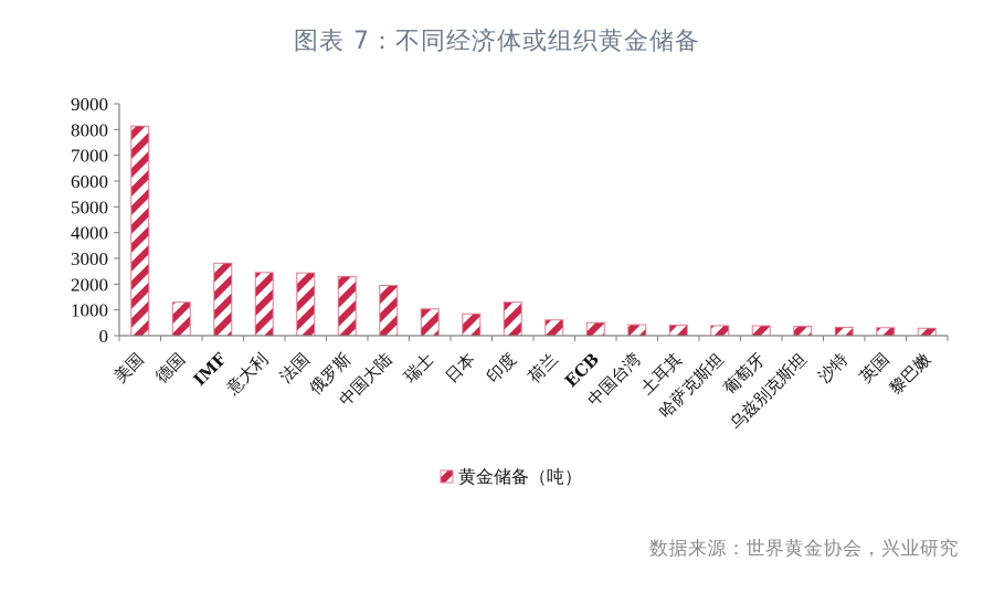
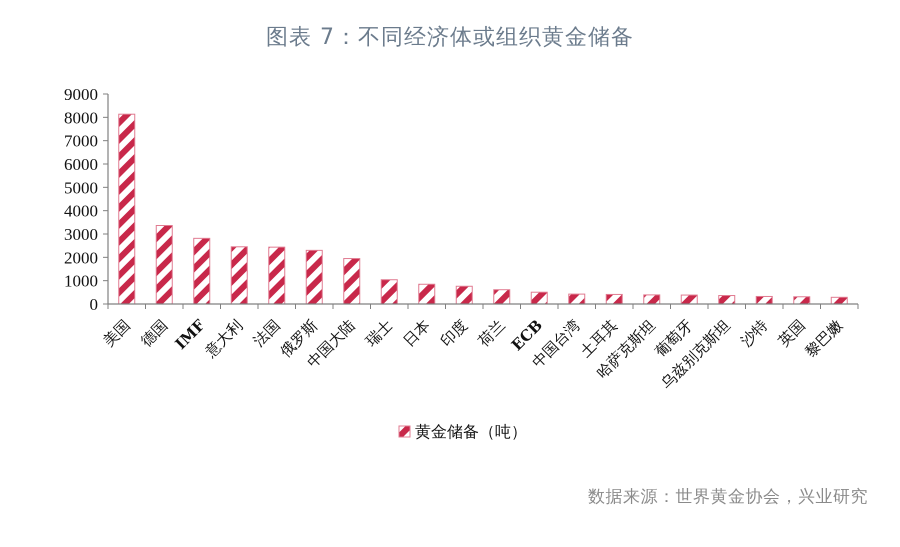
德国: 1300 -> 3400
印度: 1300 -> 800
